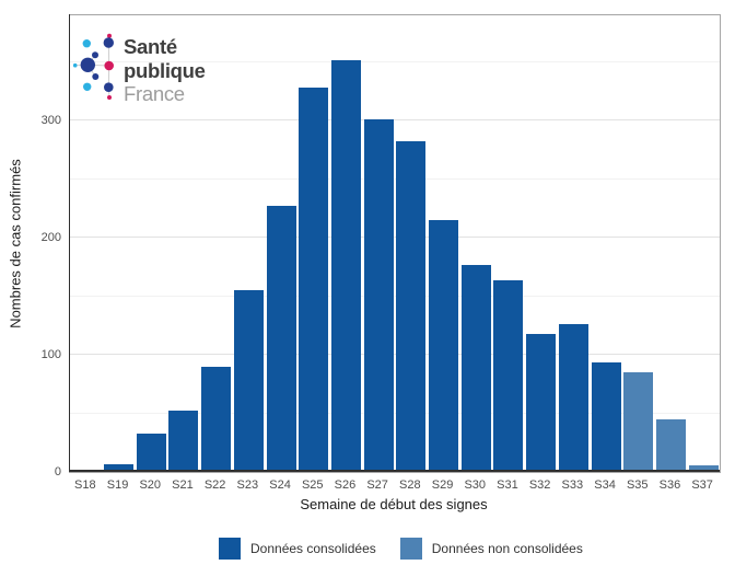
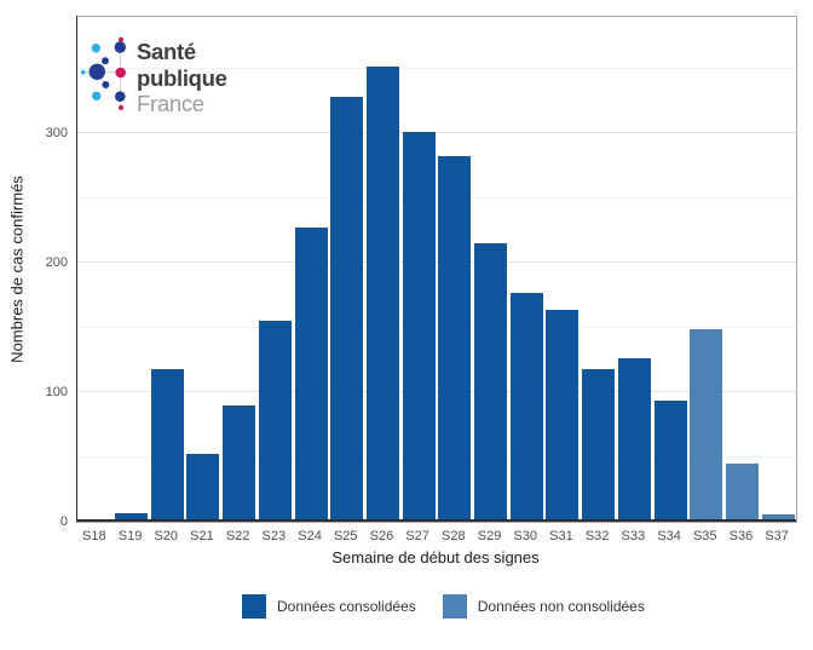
Données consolidées/S20: 33 -> 118
Données non consolidées/S35: 85 -> 149
